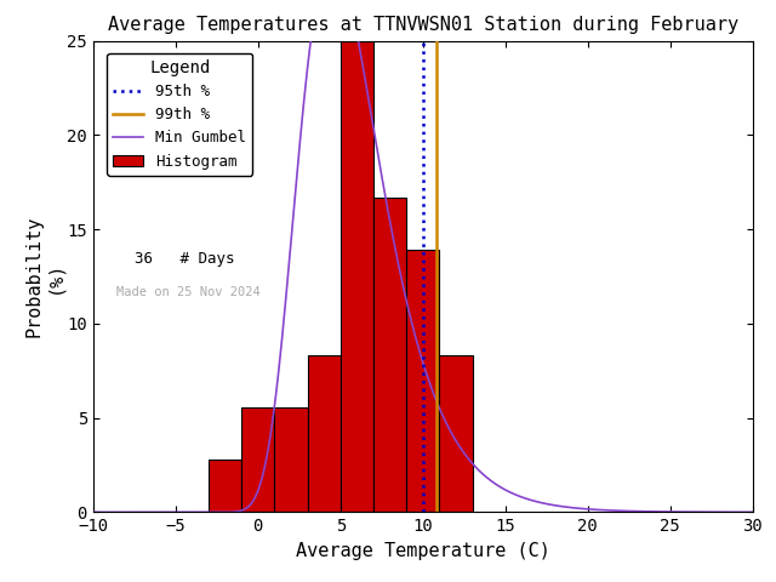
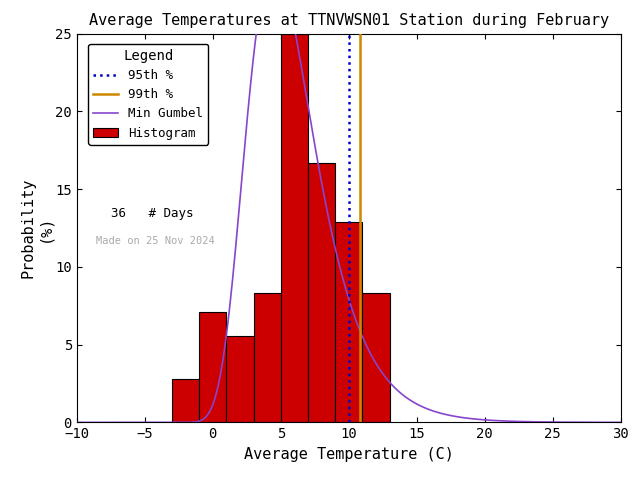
Histogram/0: 5.6 -> 7.1
Histogram/10: 13.9 -> 12.9
